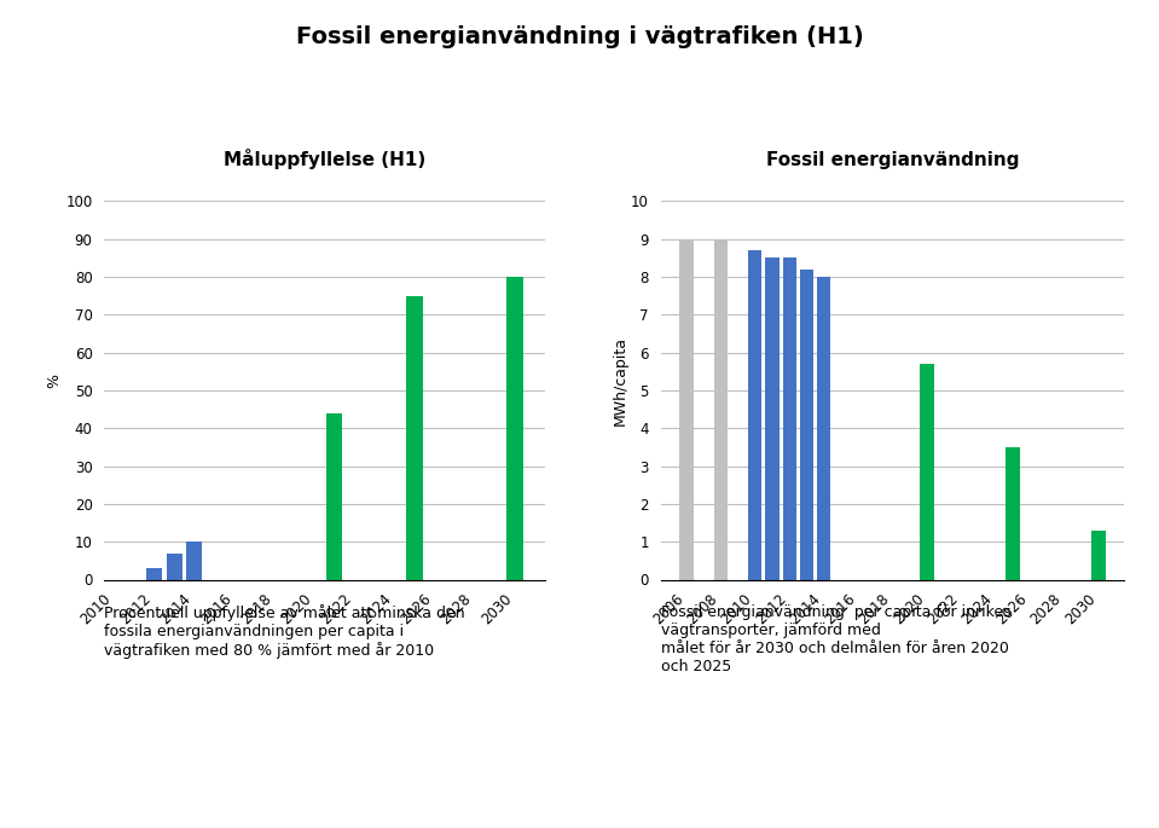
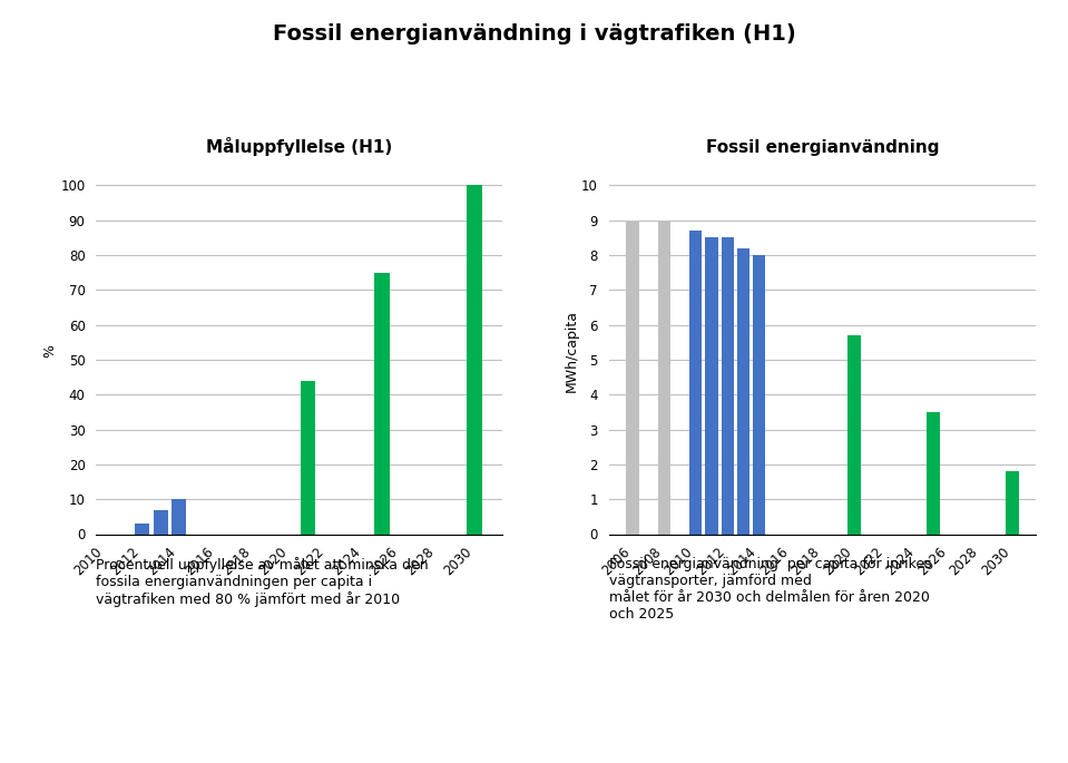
Måluppfyllelse (H1)/2030: 80 -> 100
Fossil energianvändning/2030: 1.3 -> 1.8
